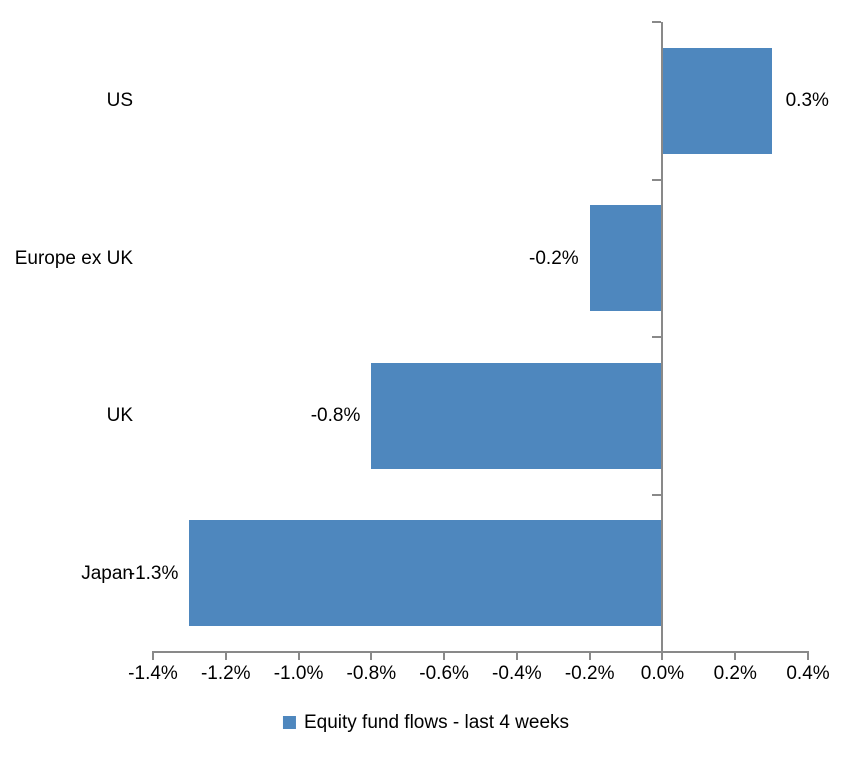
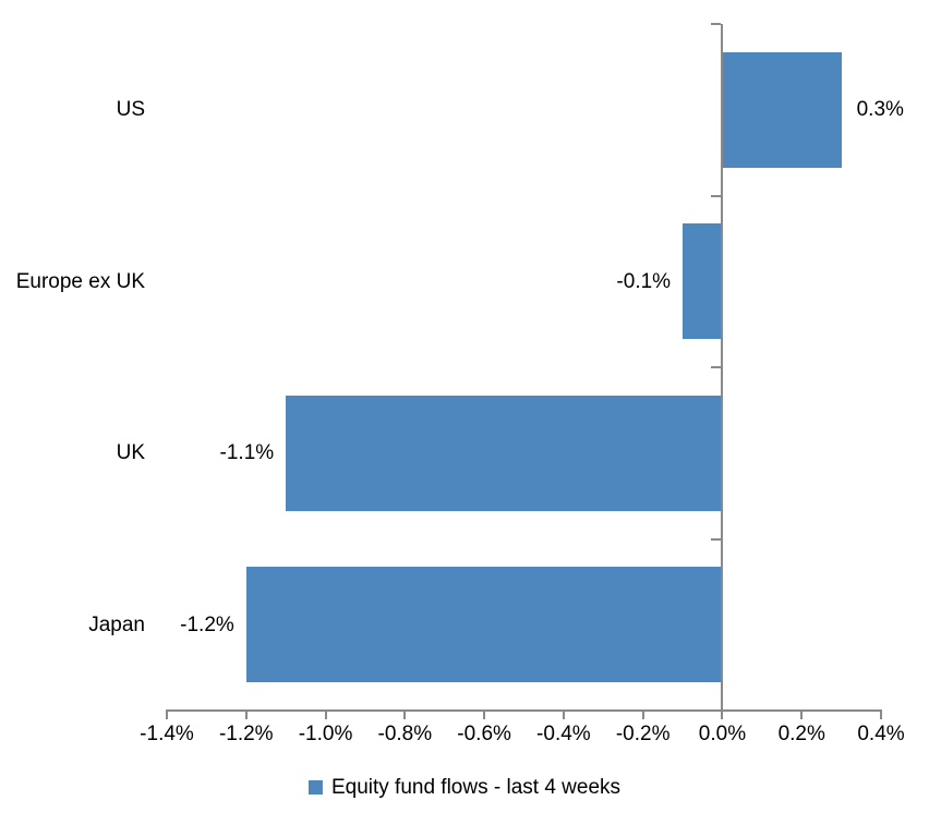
Europe ex UK: -0.2% -> -0.1%
UK: -0.8% -> -1.1%
Japan: -1.3% -> -1.2%
